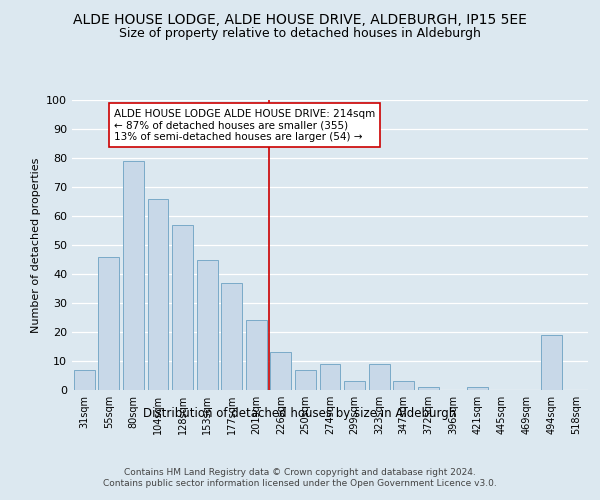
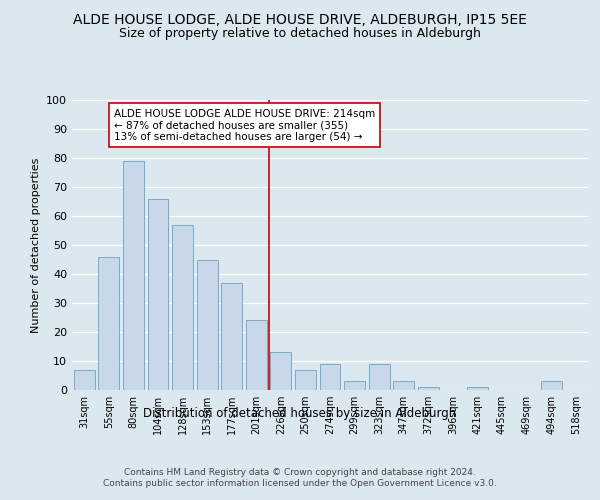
494sqm: 19 -> 3
